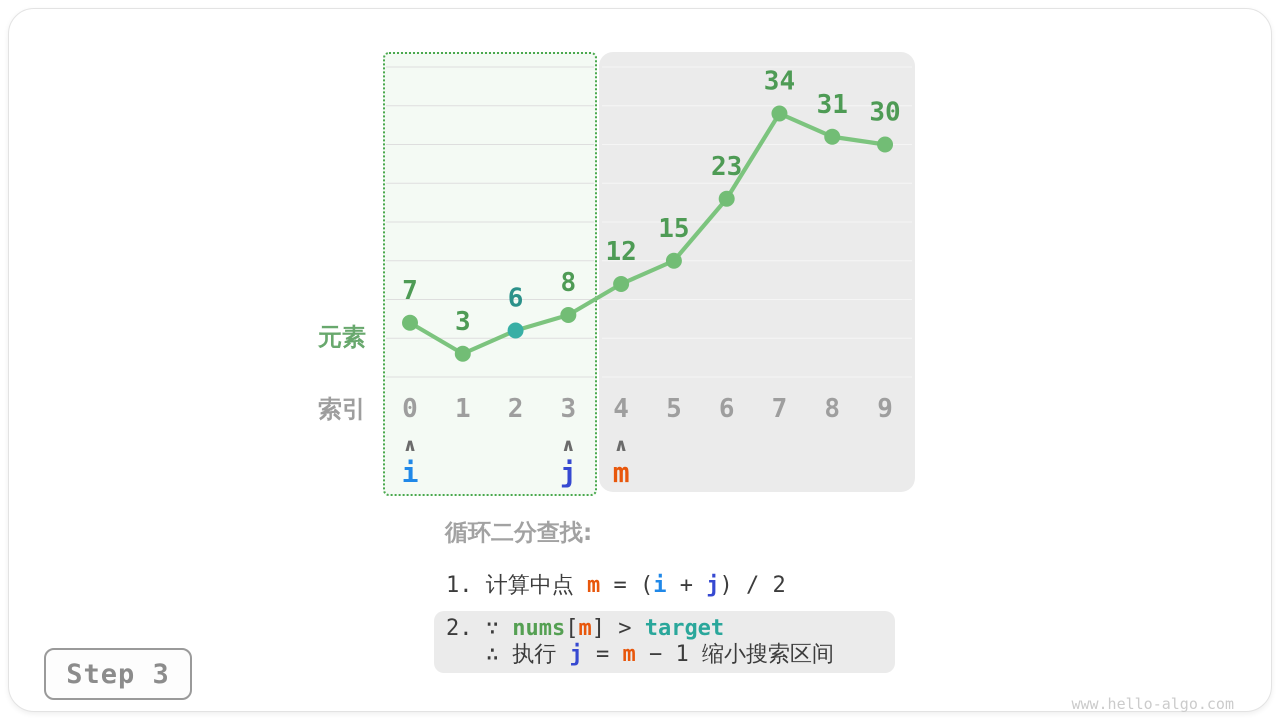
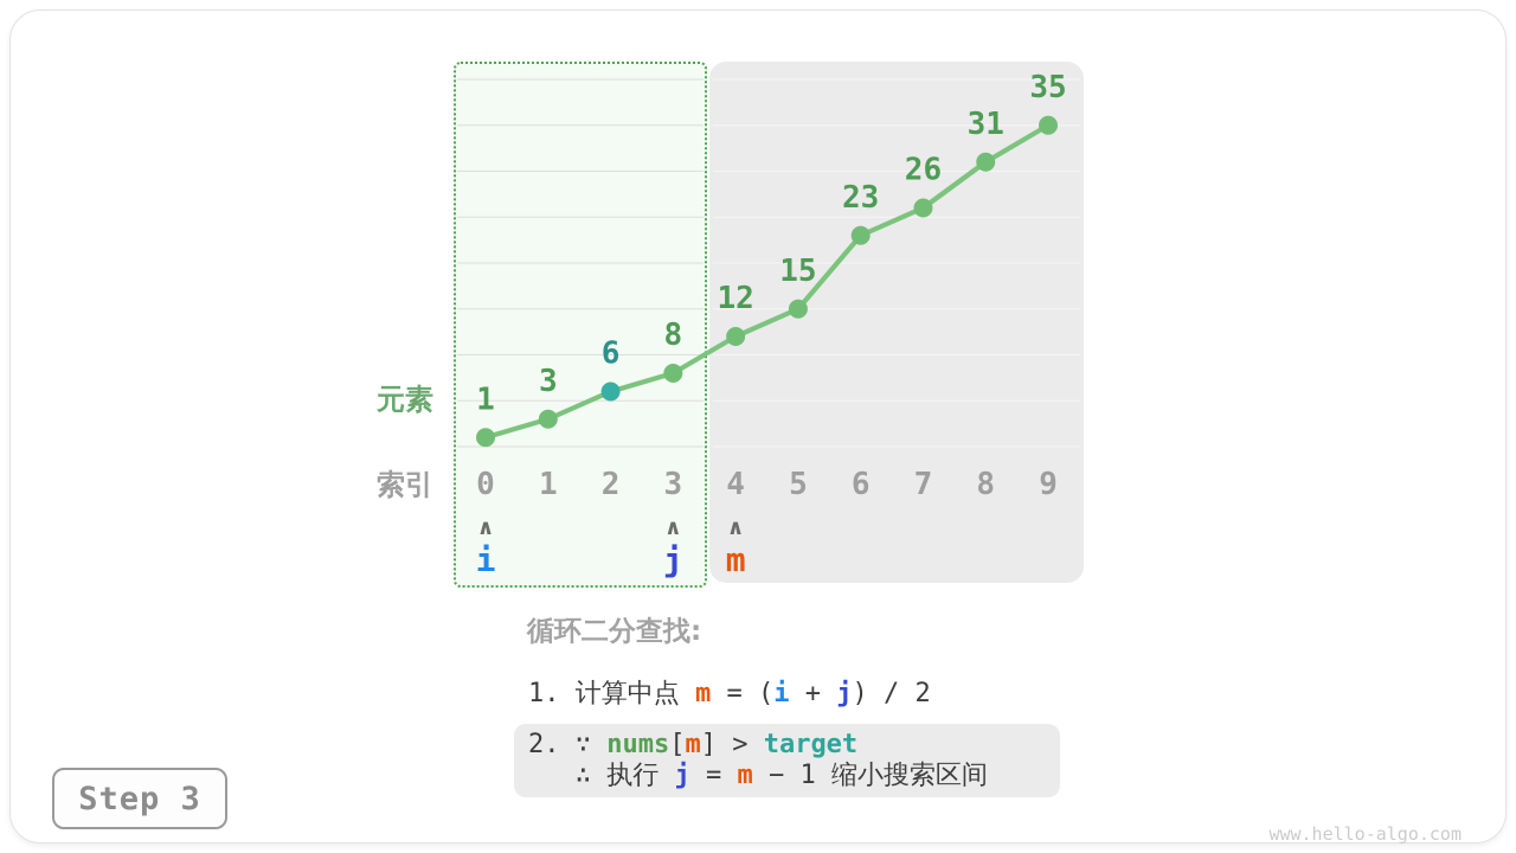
0: 7 -> 1
7: 34 -> 26
9: 30 -> 35
